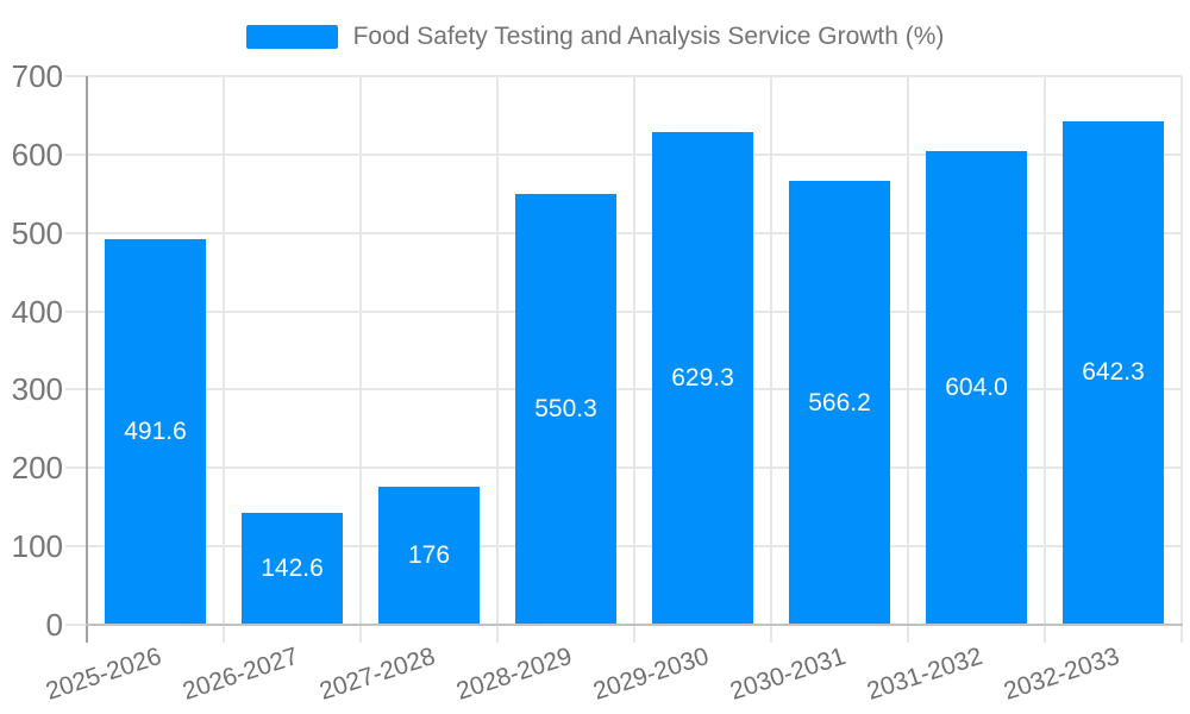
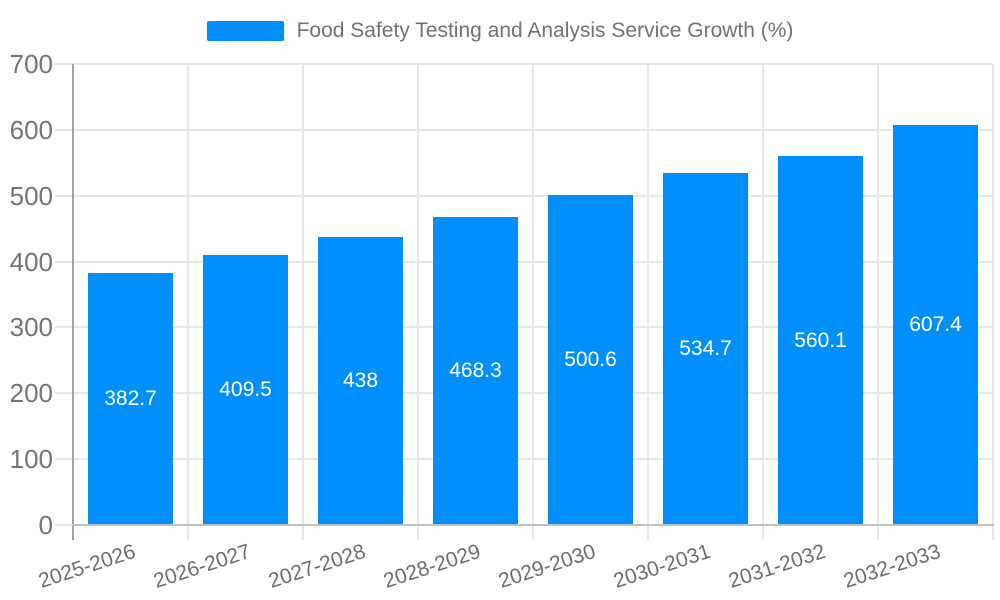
2025-2026: 491.6 -> 382.7
2026-2027: 142.6 -> 409.5
2027-2028: 176 -> 438
2028-2029: 550.3 -> 468.3
2029-2030: 629.3 -> 500.6
2030-2031: 566.2 -> 534.7
2031-2032: 604.0 -> 560.1
2032-2033: 642.3 -> 607.4
